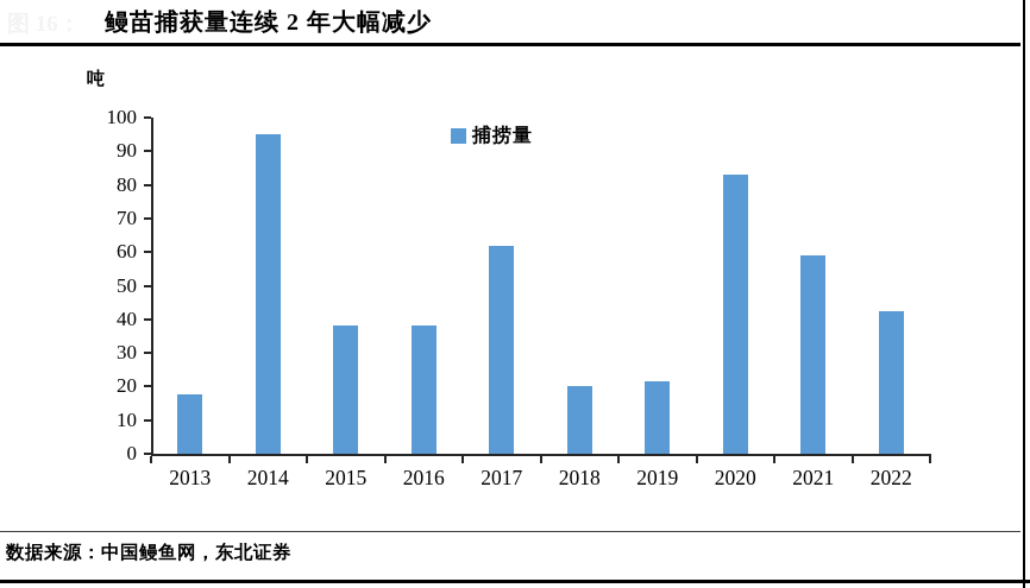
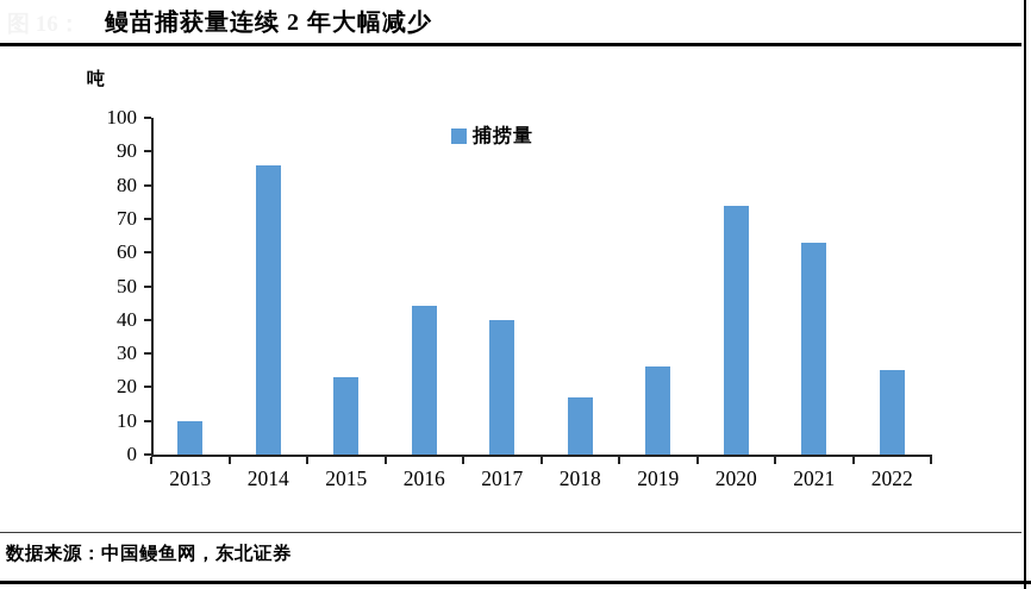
2013: 18 -> 10
2014: 95 -> 86
2015: 38 -> 23
2016: 38 -> 44
2017: 62 -> 40
2018: 20 -> 17
2019: 22 -> 26
2020: 83 -> 74
2021: 59 -> 63
2022: 42 -> 25
